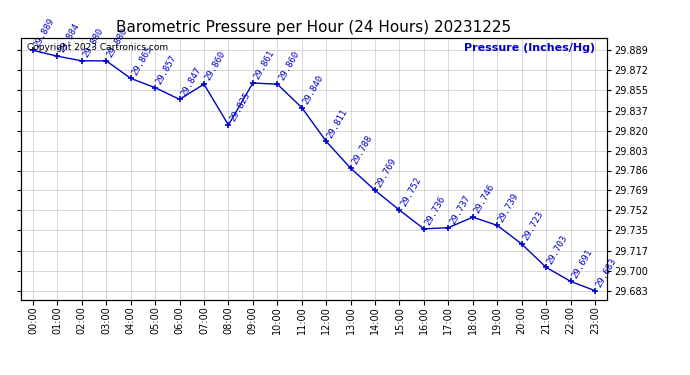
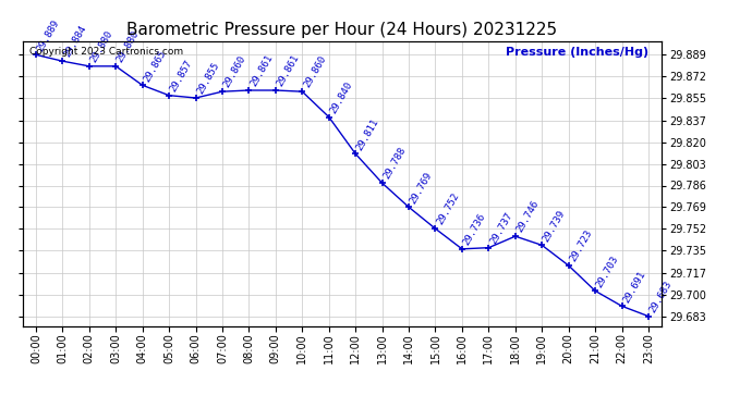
06:00: 29.847 -> 29.855
08:00: 29.825 -> 29.861
